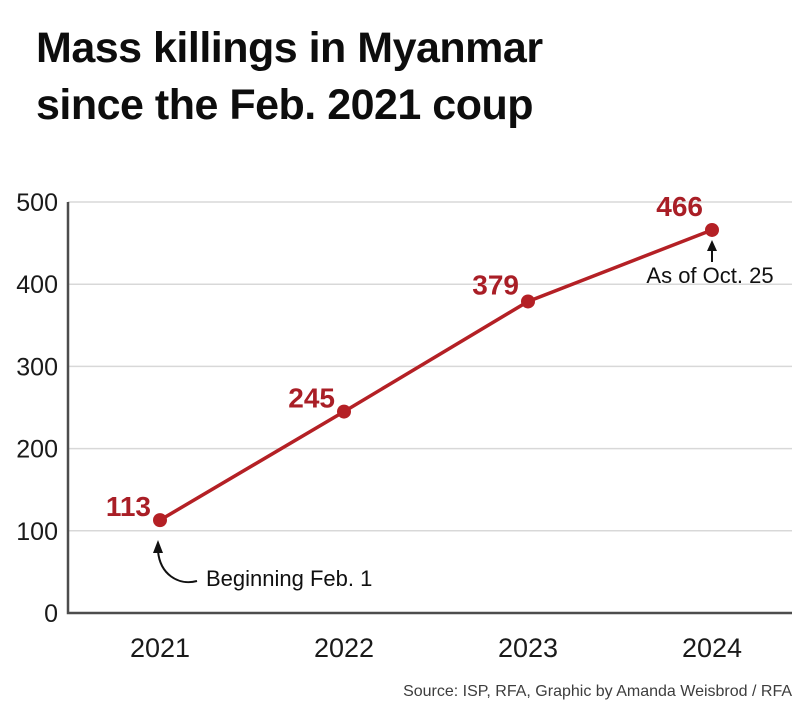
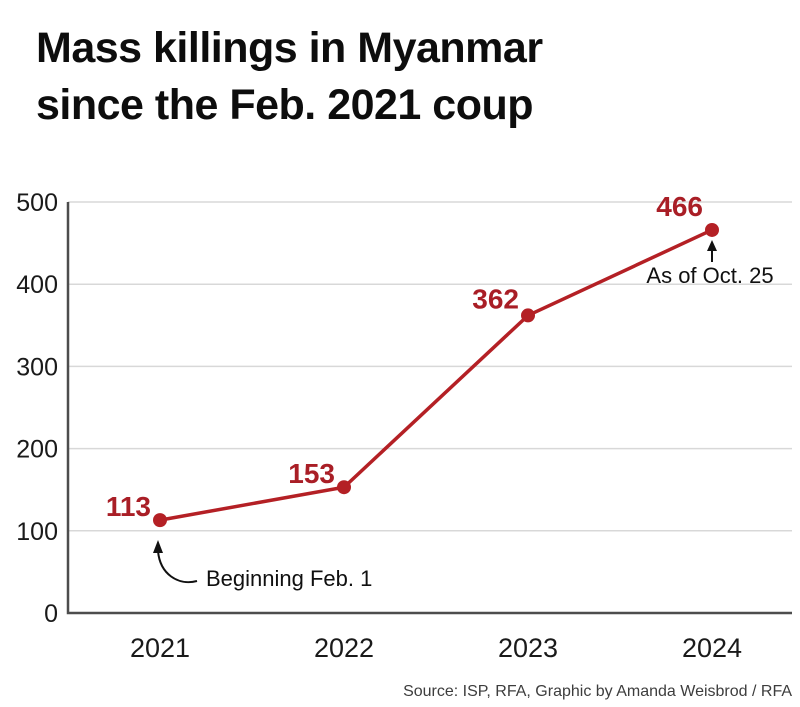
2022: 245 -> 153
2023: 379 -> 362
